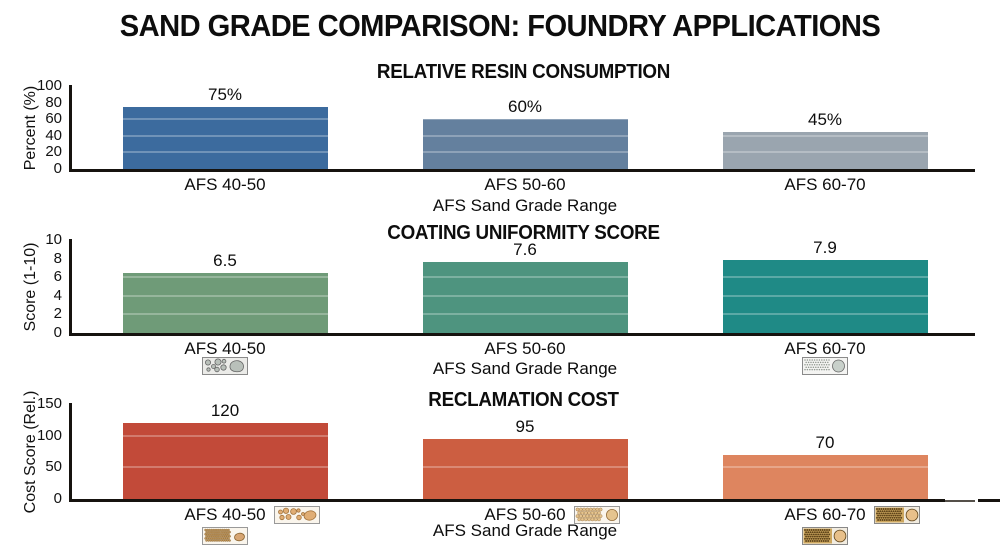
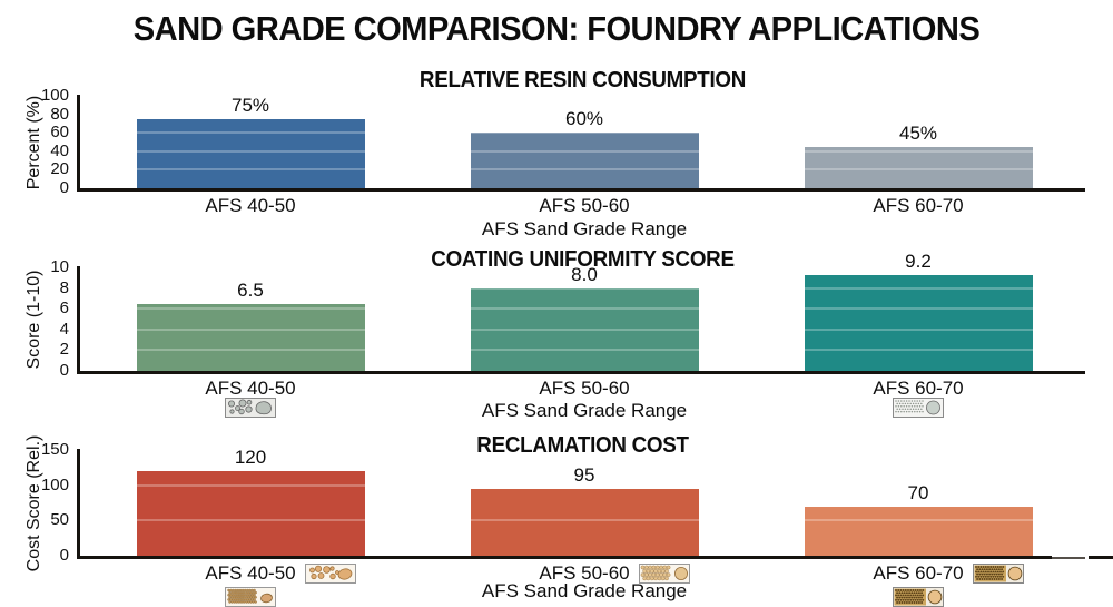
COATING UNIFORMITY SCORE/AFS 50-60: 7.6 -> 8.0
COATING UNIFORMITY SCORE/AFS 60-70: 7.9 -> 9.2
